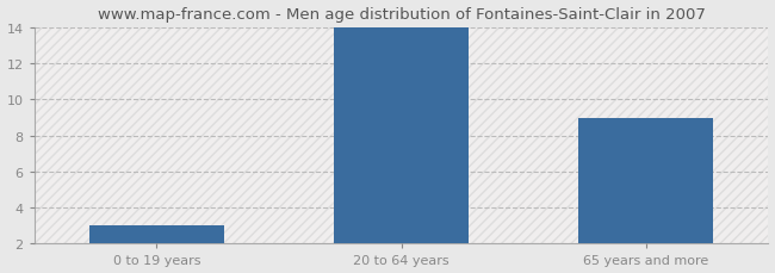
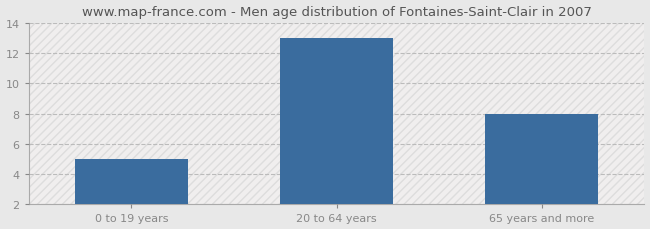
0 to 19 years: 3 -> 5
20 to 64 years: 14 -> 13
65 years and more: 9 -> 8
